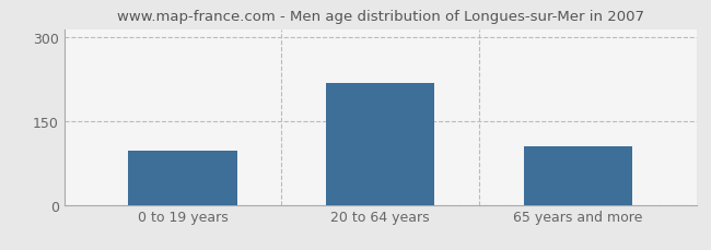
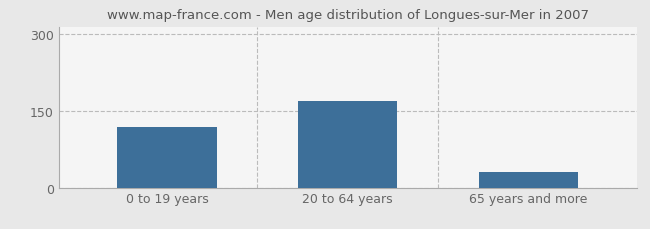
0 to 19 years: 98 -> 118
20 to 64 years: 218 -> 170
65 years and more: 104 -> 30
